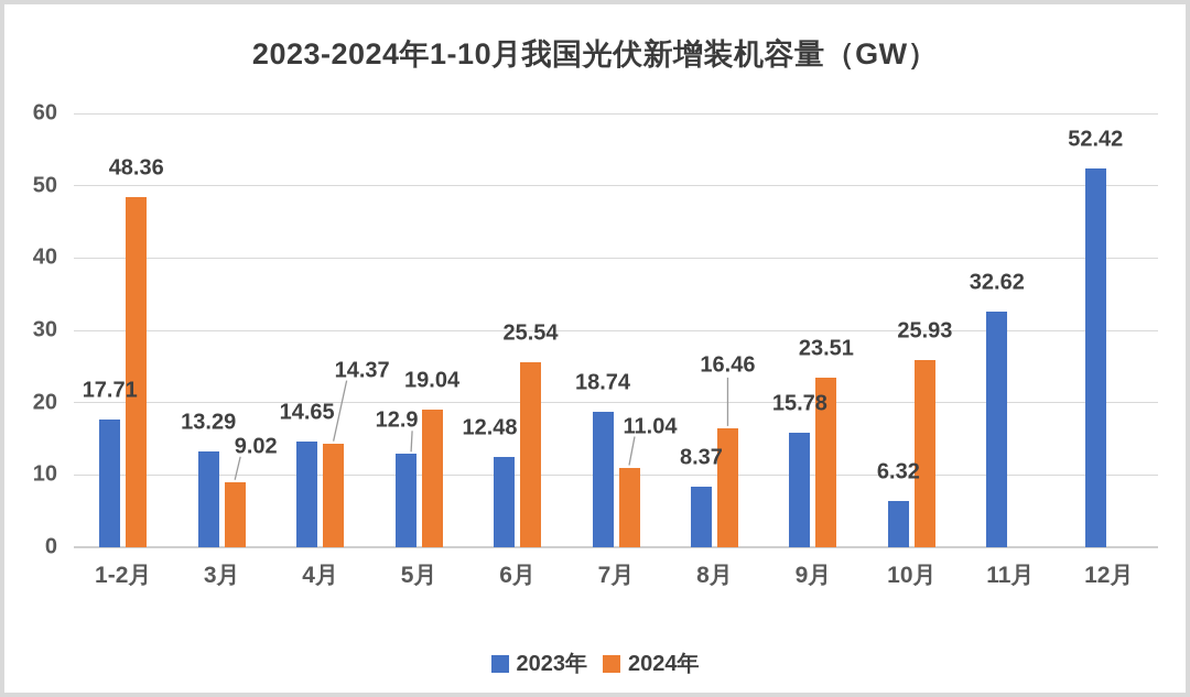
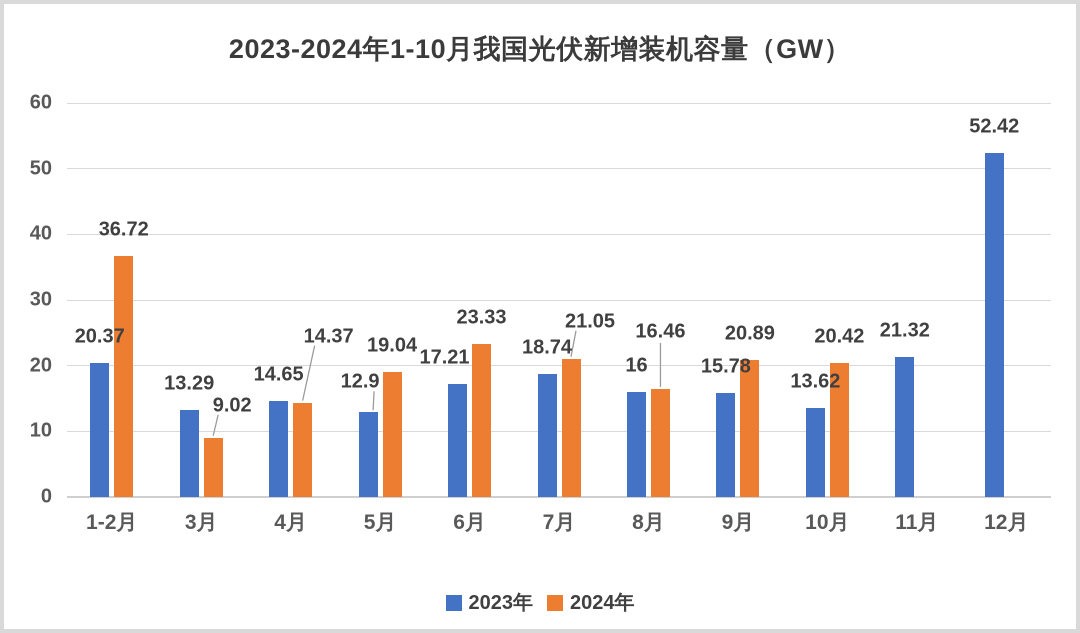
2023年/1-2月: 17.71 -> 20.37
2024年/1-2月: 48.36 -> 36.72
2023年/6月: 12.48 -> 17.21
2024年/6月: 25.54 -> 23.33
2024年/7月: 11.04 -> 21.05
2023年/8月: 8.37 -> 16
2024年/9月: 23.51 -> 20.89
2023年/10月: 6.32 -> 13.62
2024年/10月: 25.93 -> 20.42
2023年/11月: 32.62 -> 21.32
